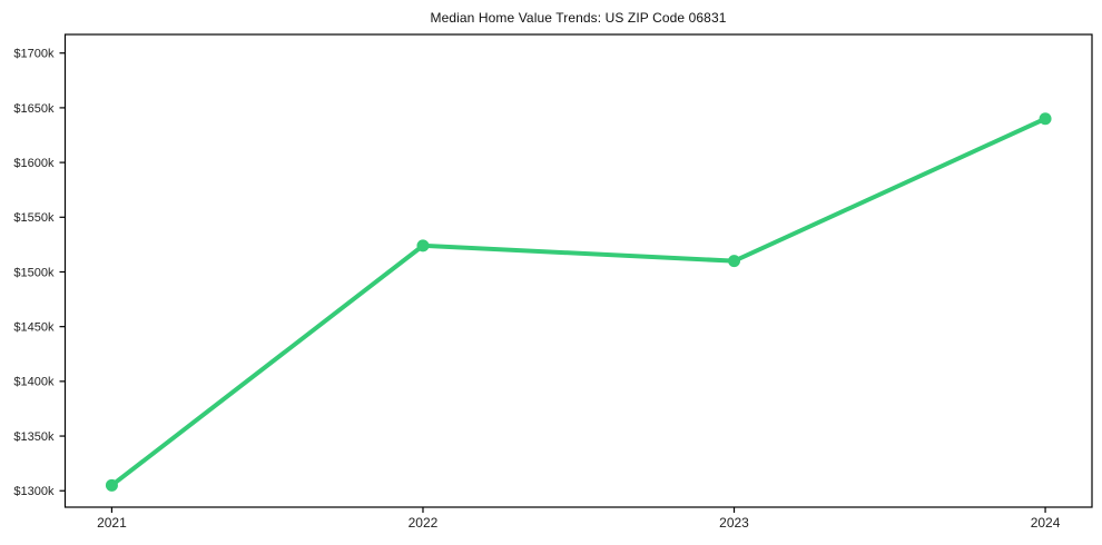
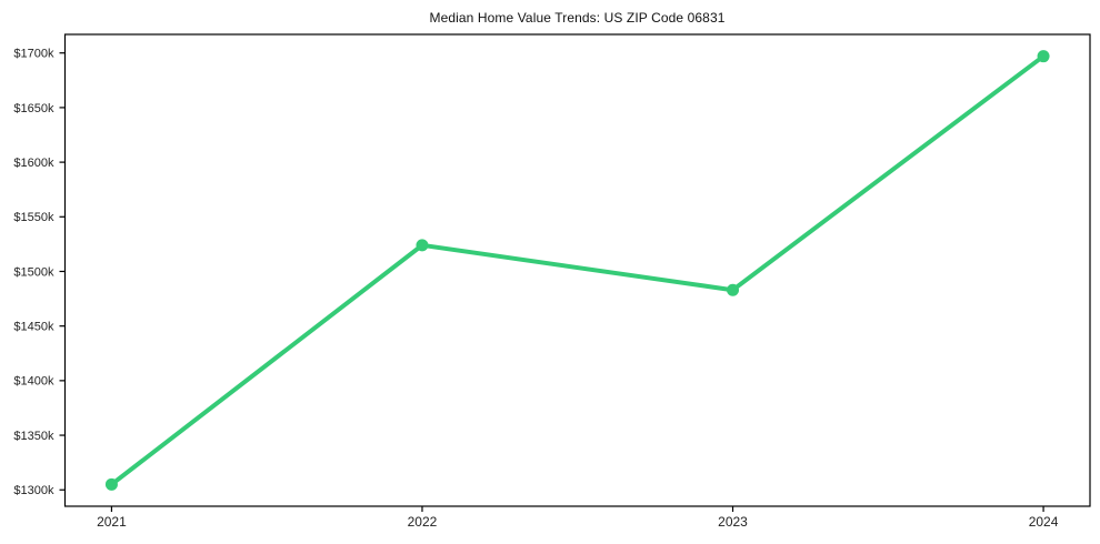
2023: $1510k -> $1480k
2024: $1640k -> $1700k
